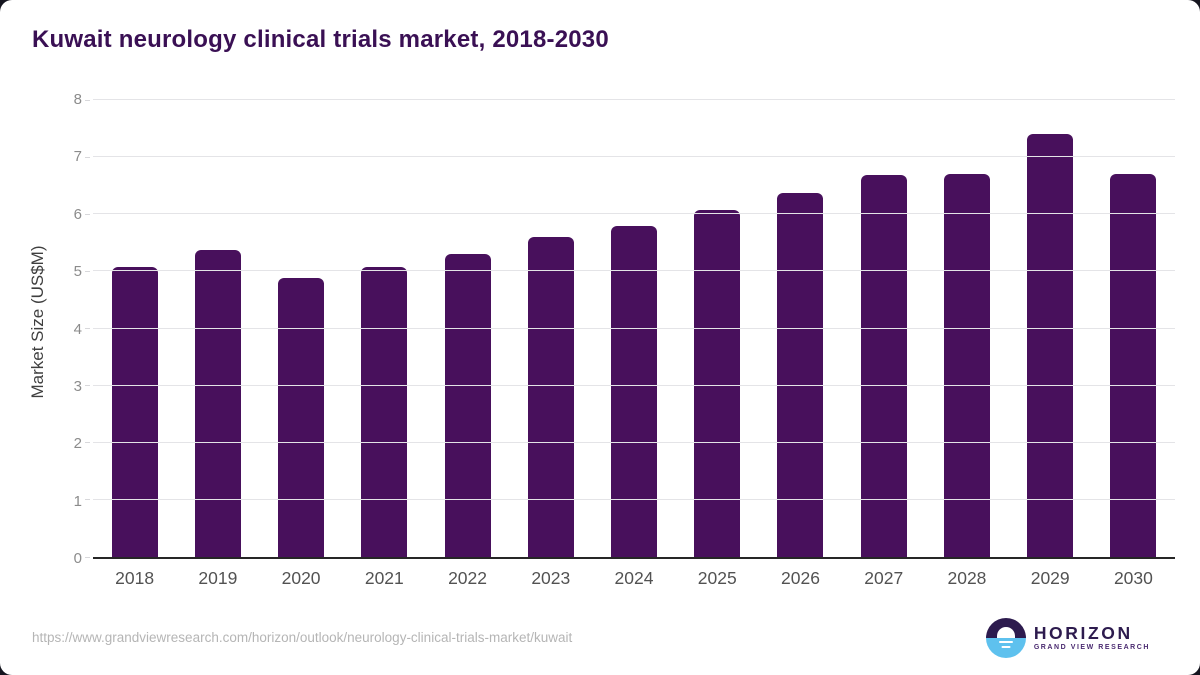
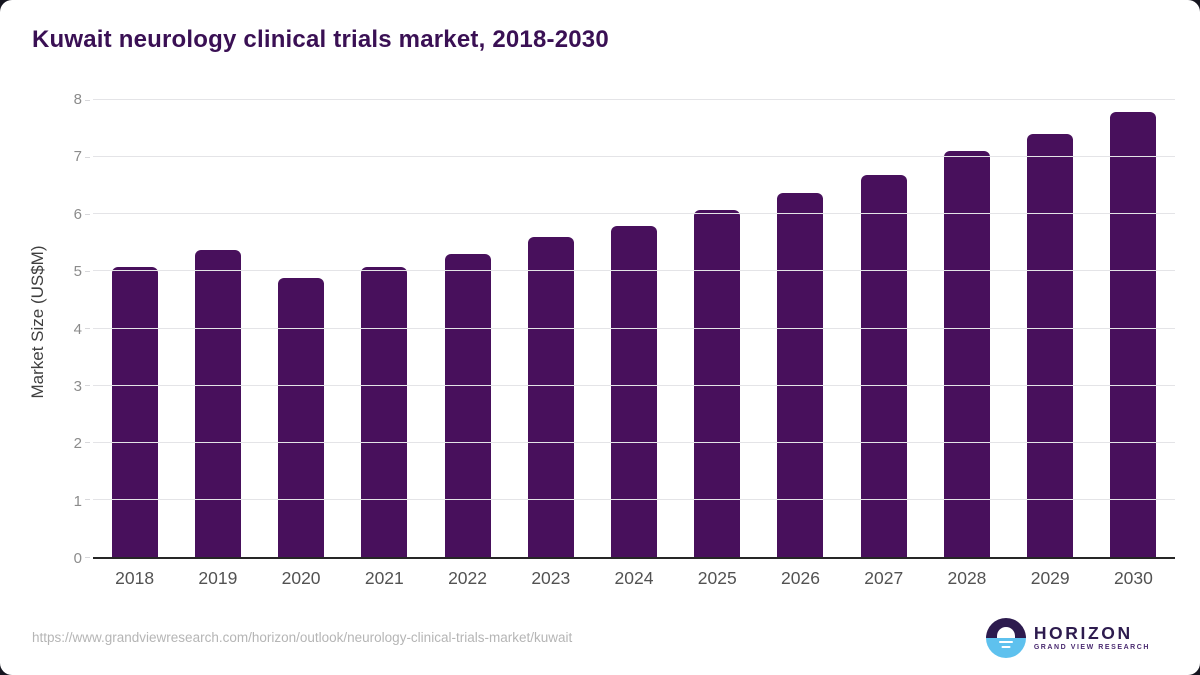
2028: 6.7 -> 7.1
2030: 6.7 -> 7.8
